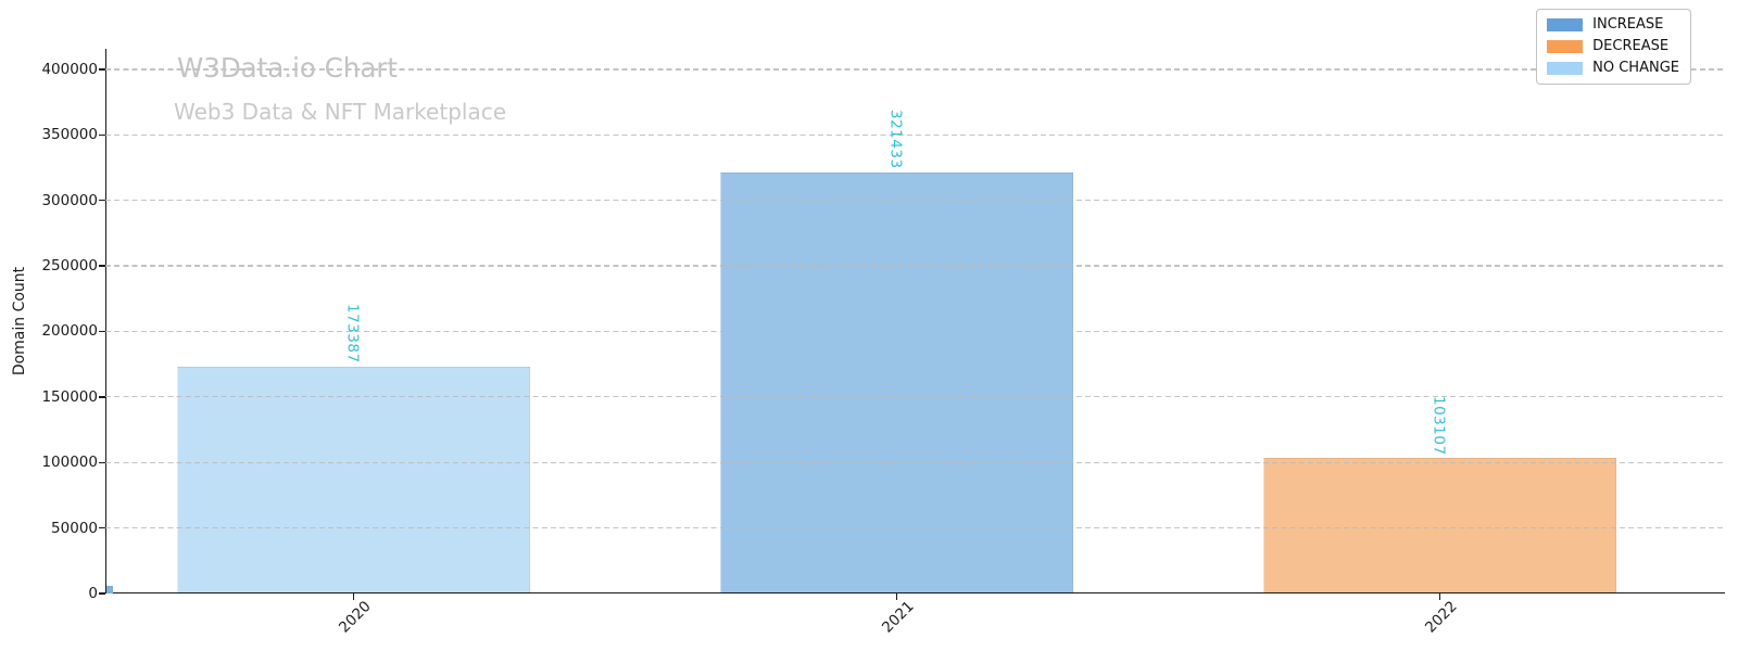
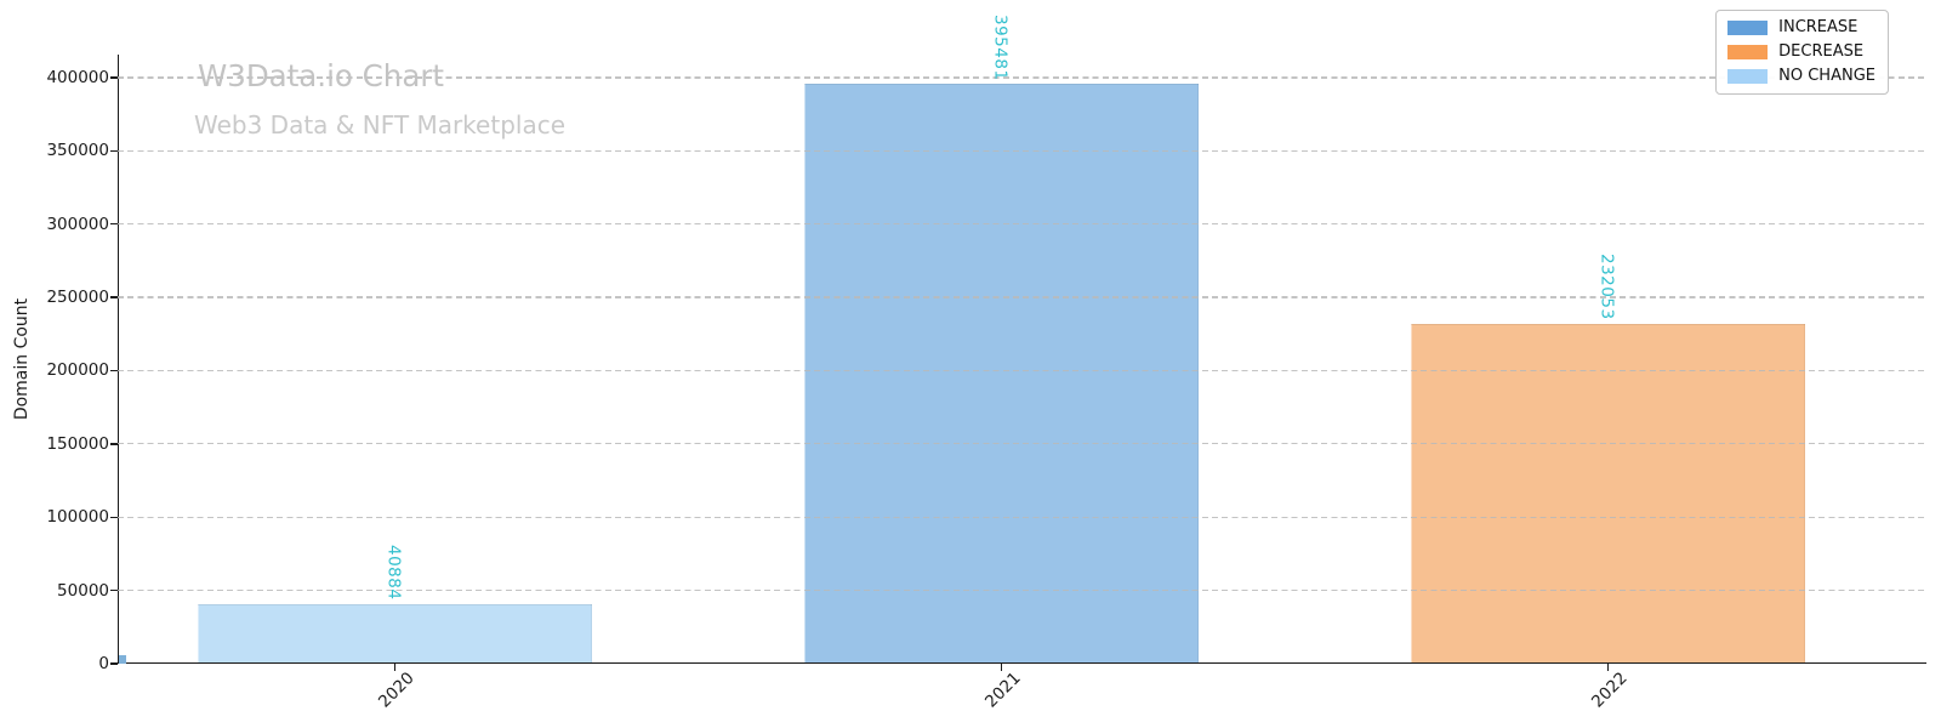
2020: 173387 -> 40884
2021: 321433 -> 395481
2022: 103107 -> 232053
